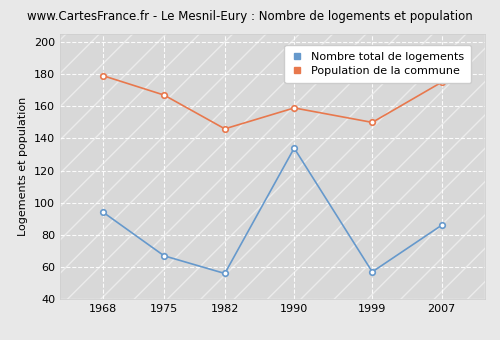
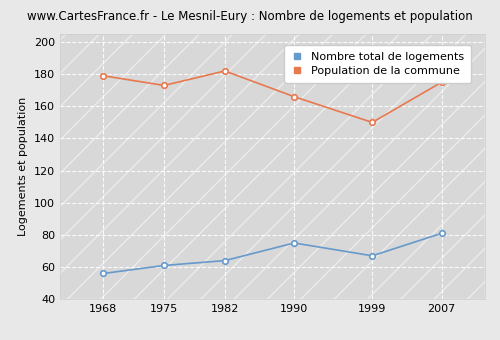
Nombre total de logements/1968: 94 -> 56
Nombre total de logements/1975: 67 -> 61
Population de la commune/1975: 167 -> 173
Nombre total de logements/1982: 56 -> 64
Population de la commune/1982: 146 -> 182
Nombre total de logements/1990: 134 -> 75
Population de la commune/1990: 159 -> 166
Nombre total de logements/1999: 57 -> 67
Nombre total de logements/2007: 86 -> 81
